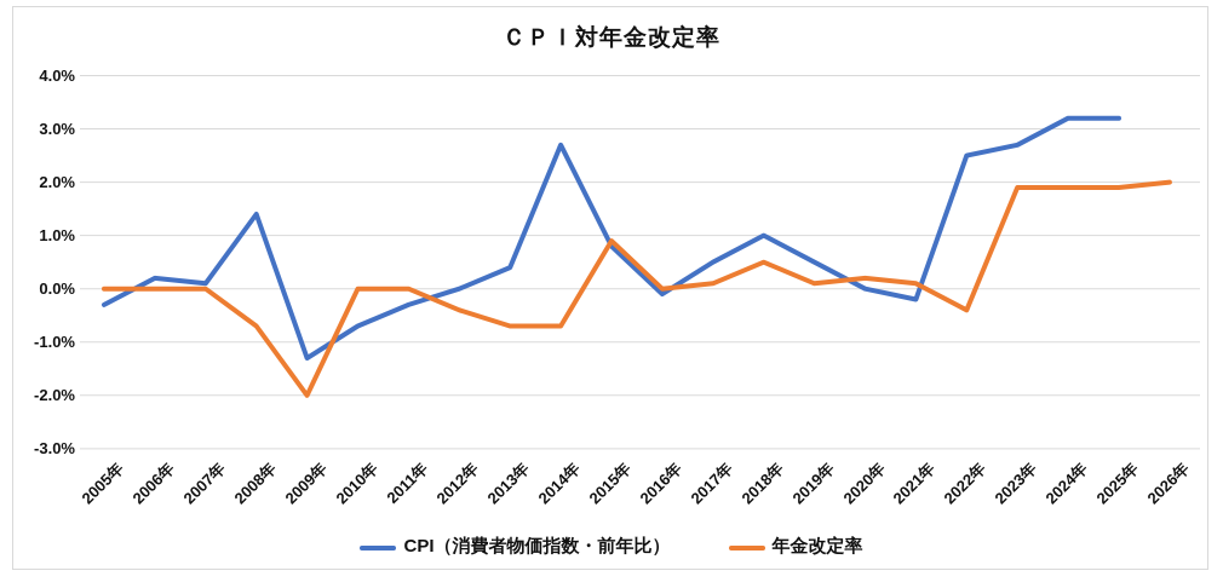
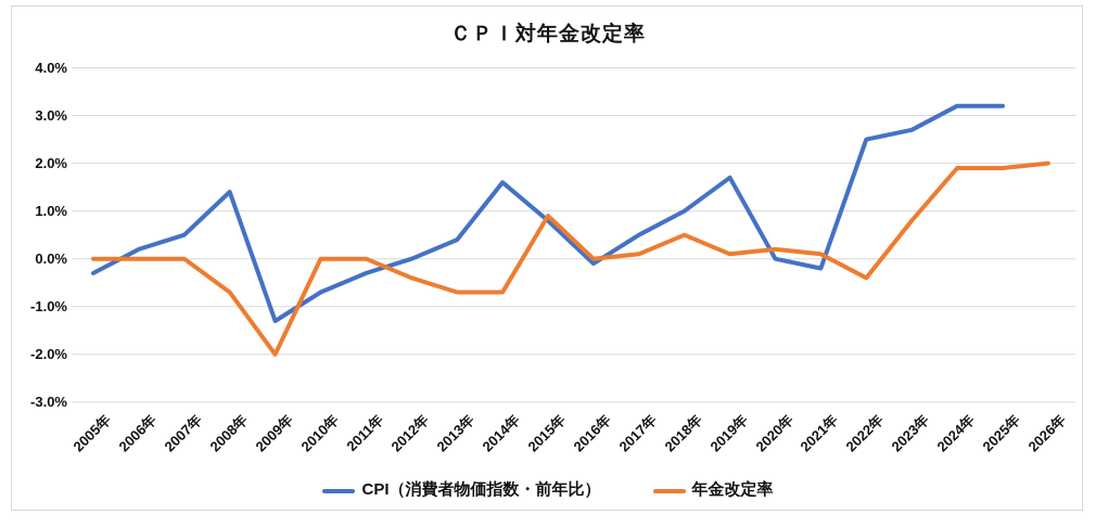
CPI（消費者物価指数・前年比）/2007年: 0.1% -> 0.5%
CPI（消費者物価指数・前年比）/2014年: 2.7% -> 1.6%
CPI（消費者物価指数・前年比）/2019年: 0.5% -> 1.7%
年金改定率/2023年: 1.9% -> 0.8%
